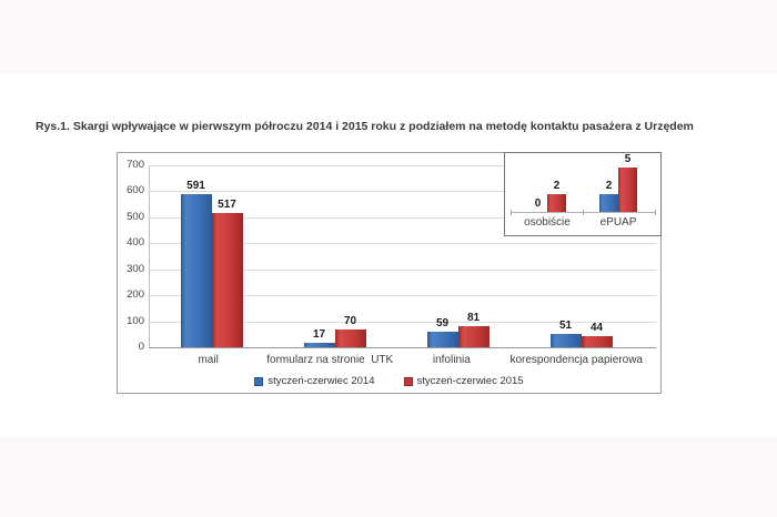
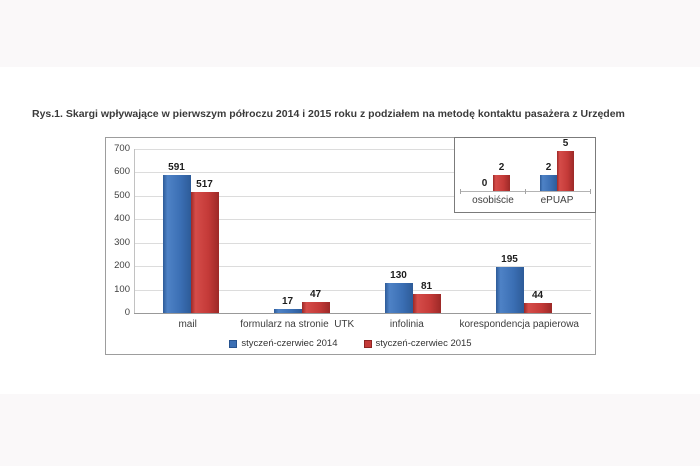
styczeń-czerwiec 2015/formularz na stronie UTK: 70 -> 47
styczeń-czerwiec 2014/infolinia: 59 -> 130
styczeń-czerwiec 2014/korespondencja papierowa: 51 -> 195
